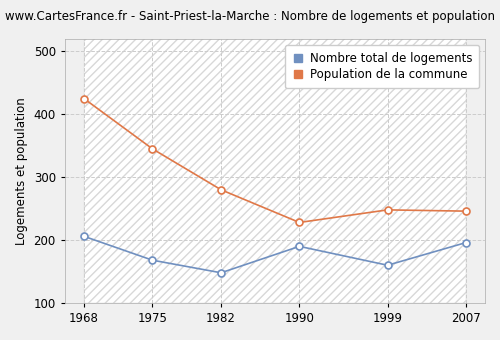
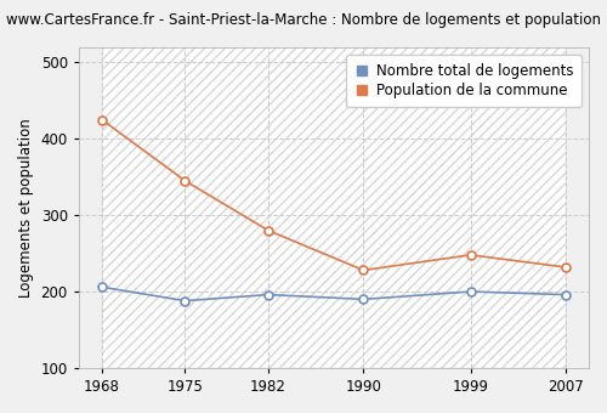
Nombre total de logements/1975: 168 -> 188
Nombre total de logements/1982: 148 -> 196
Nombre total de logements/1999: 160 -> 200
Population de la commune/2007: 246 -> 232
